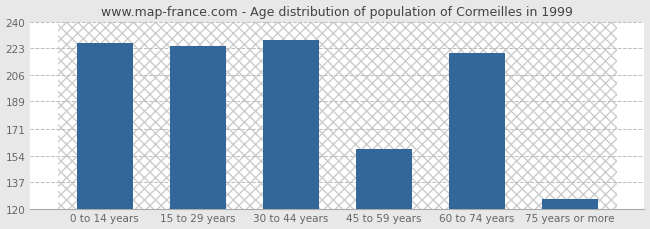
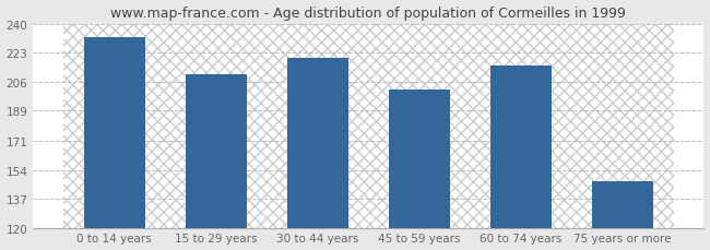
0 to 14 years: 226 -> 232
15 to 29 years: 224 -> 210
30 to 44 years: 228 -> 220
45 to 59 years: 158 -> 201
60 to 74 years: 220 -> 215
75 years or more: 126 -> 147
